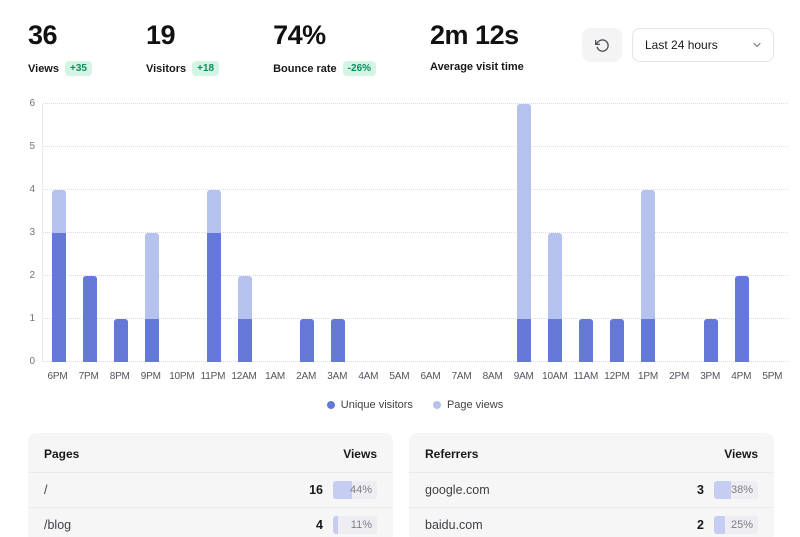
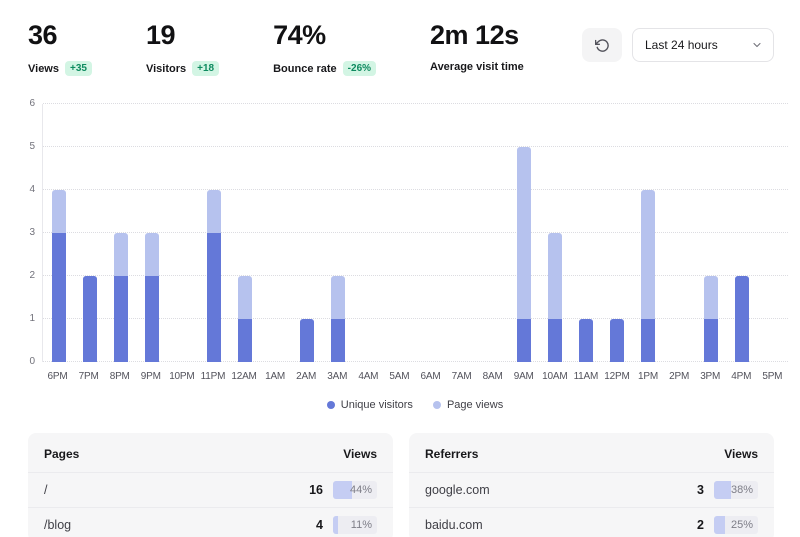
Unique visitors/8PM: 1 -> 2
Page views/8PM: 1 -> 3
Unique visitors/9PM: 1 -> 2
Page views/3AM: 1 -> 2
Page views/9AM: 6 -> 5
Page views/3PM: 1 -> 2
